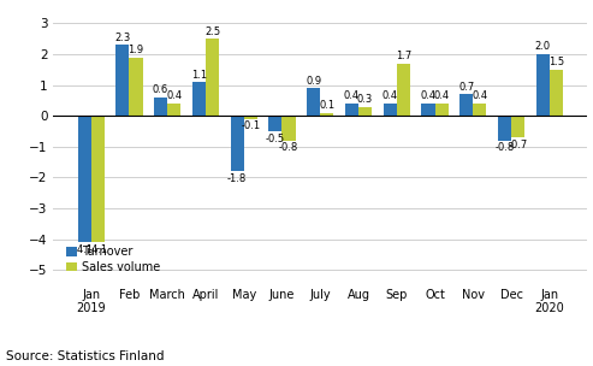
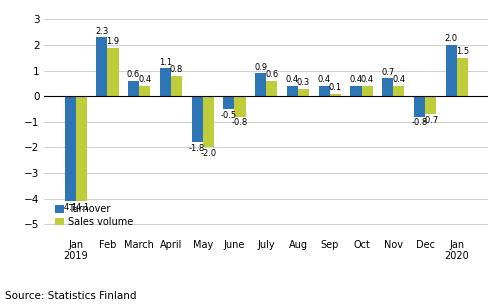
Sales volume/April: 2.5 -> 0.8
Sales volume/May: -0.1 -> -2.0
Sales volume/July: 0.1 -> 0.6
Sales volume/Sep: 1.7 -> 0.1
